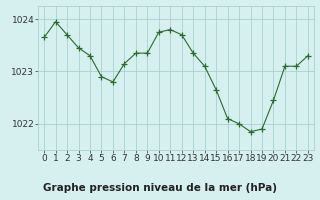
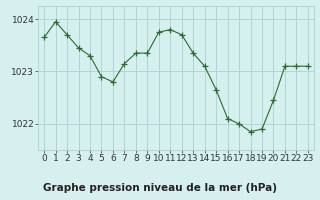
23: 1023.30 -> 1023.10
